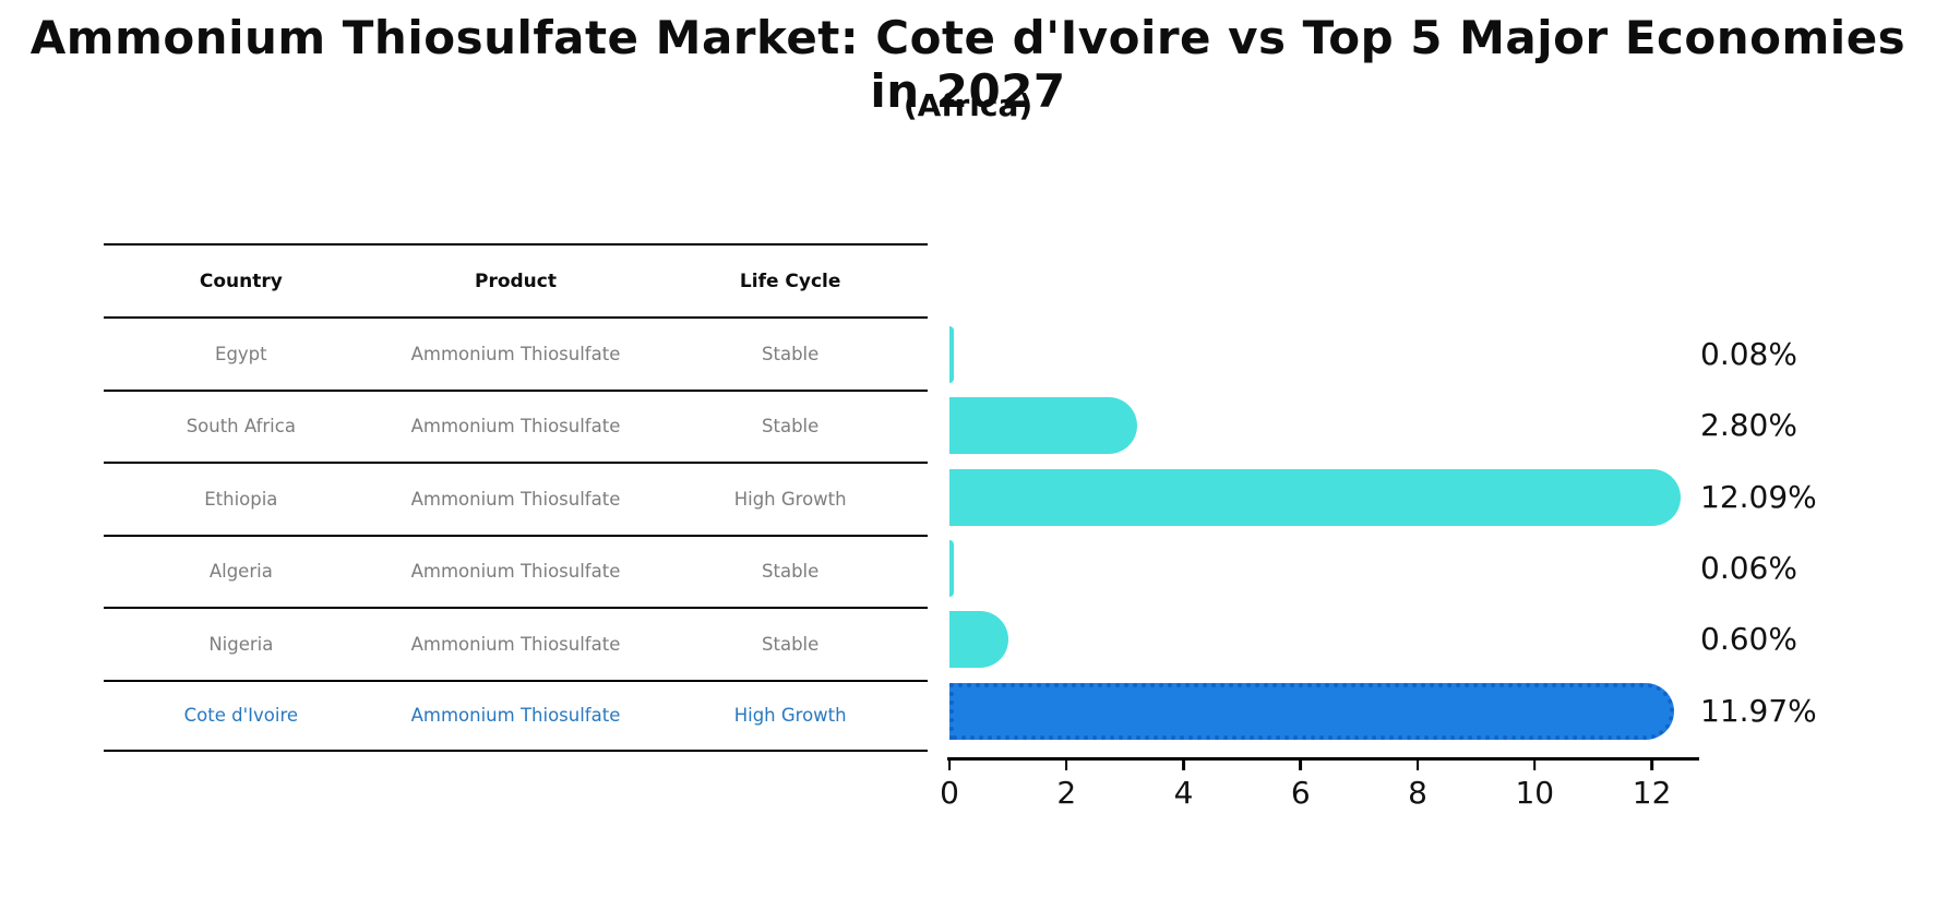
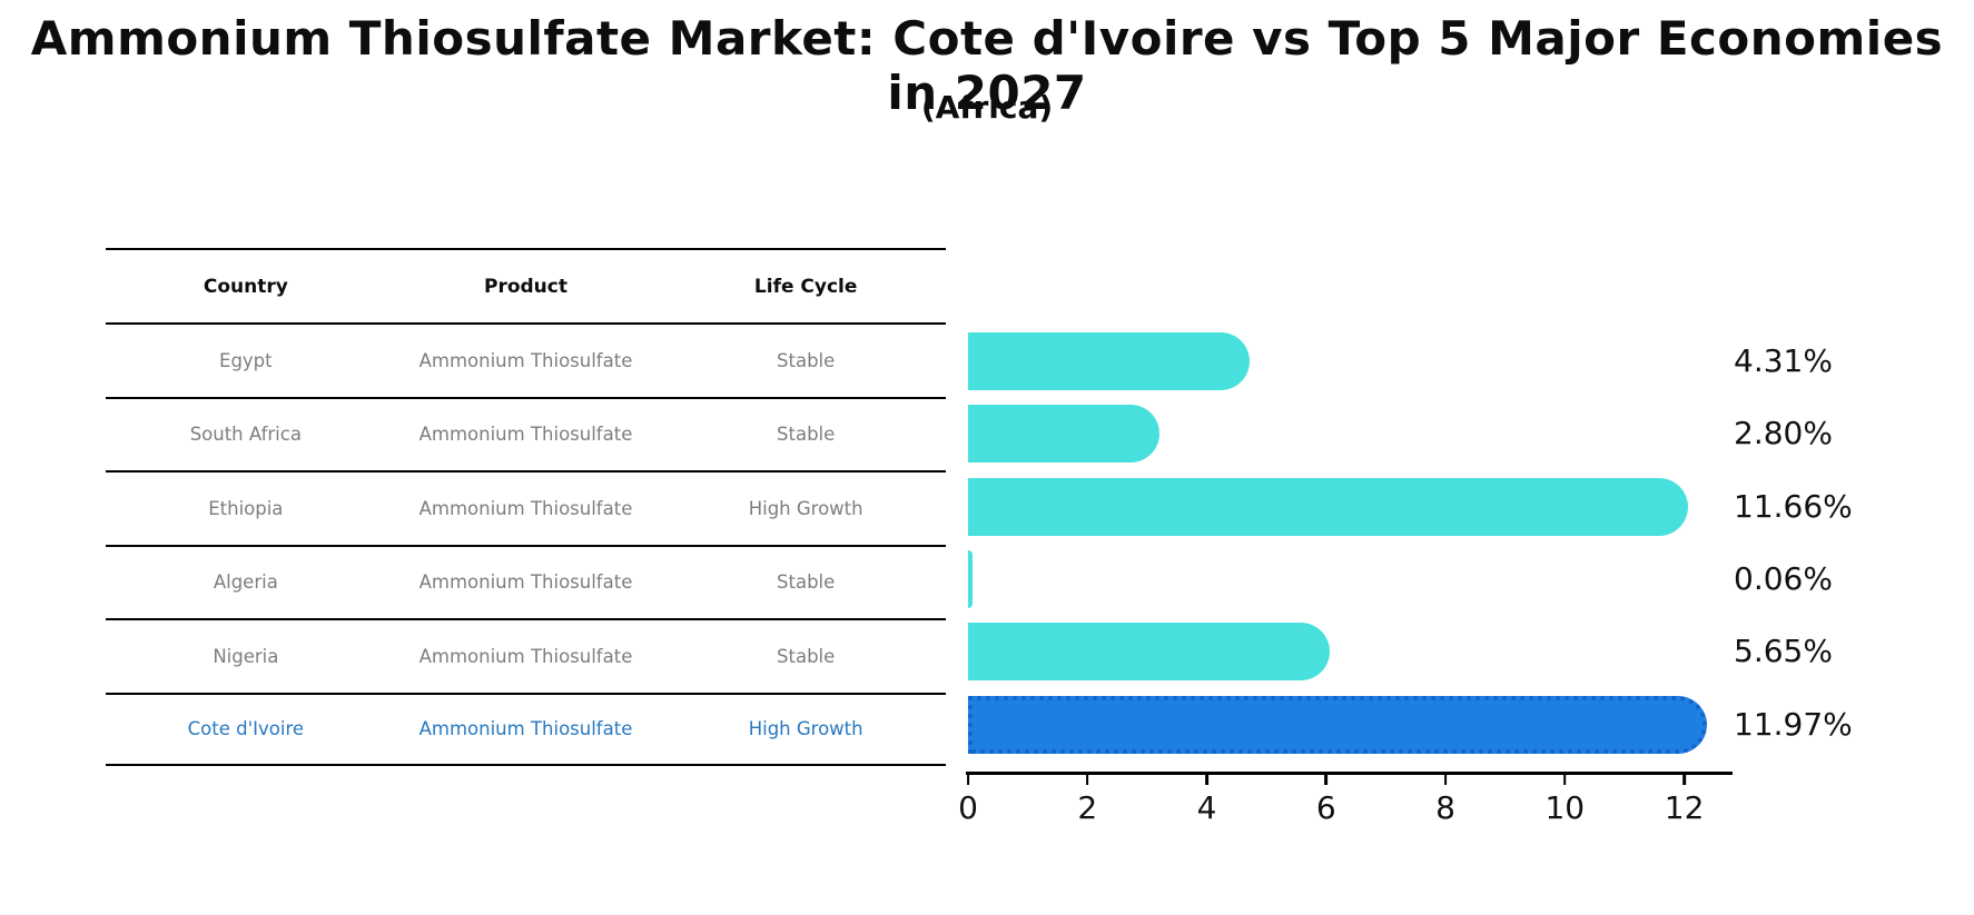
Egypt: 0.08% -> 4.31%
Ethiopia: 12.09% -> 11.66%
Nigeria: 0.60% -> 5.65%
